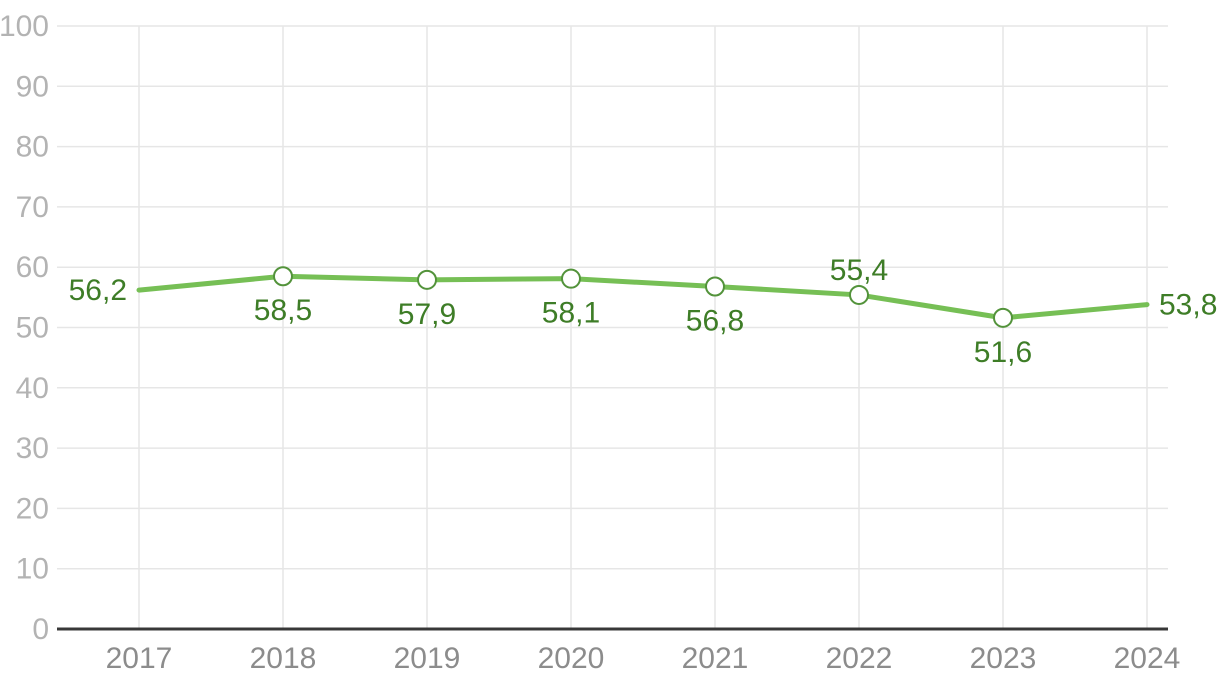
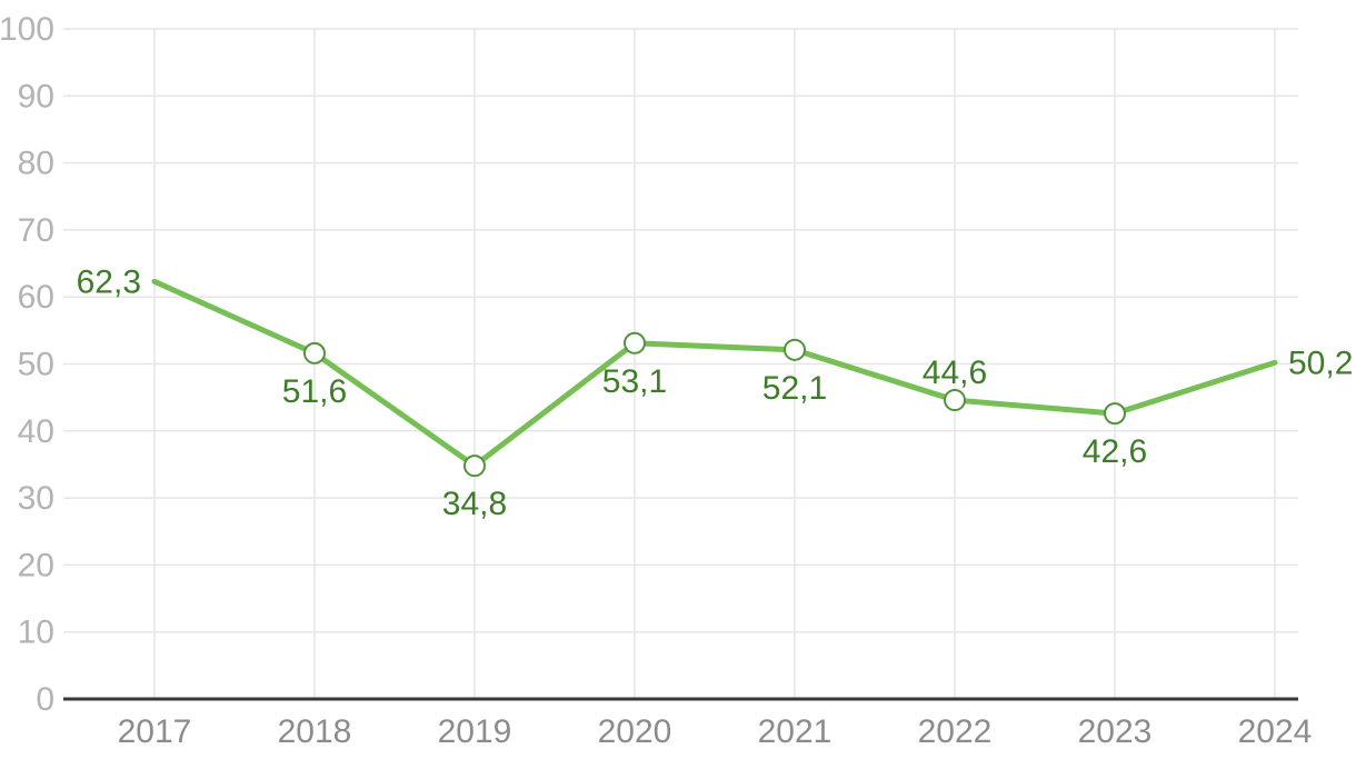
2017: 56,2 -> 62,3
2018: 58,5 -> 51,6
2019: 57,9 -> 34,8
2020: 58,1 -> 53,1
2021: 56,8 -> 52,1
2022: 55,4 -> 44,6
2023: 51,6 -> 42,6
2024: 53,8 -> 50,2
